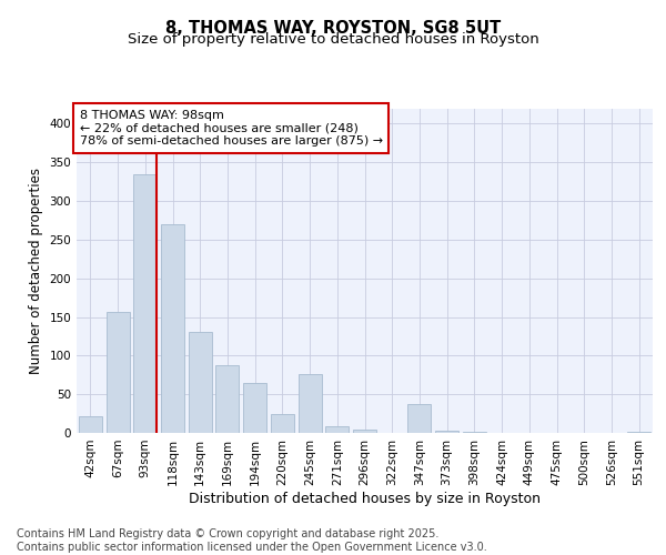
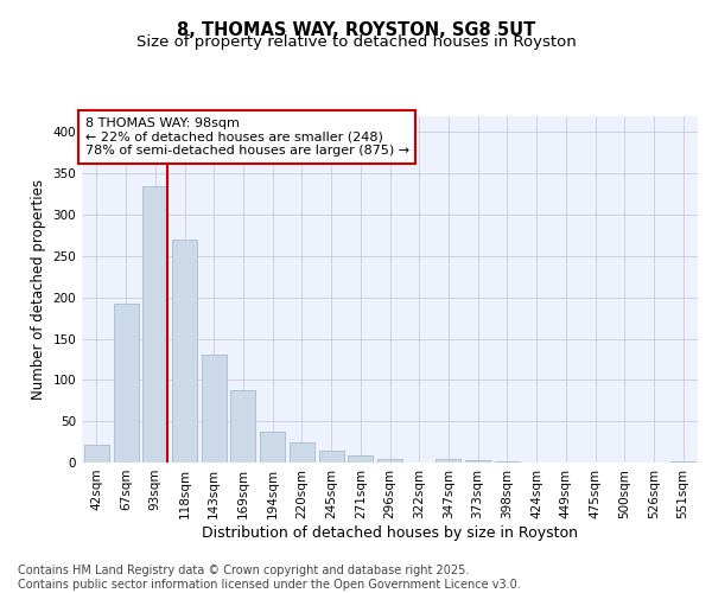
67sqm: 156 -> 193
194sqm: 64 -> 38
245sqm: 76 -> 15
347sqm: 38 -> 4
